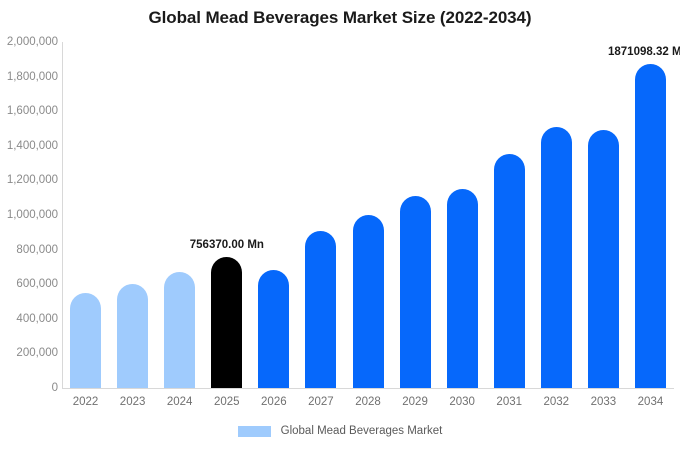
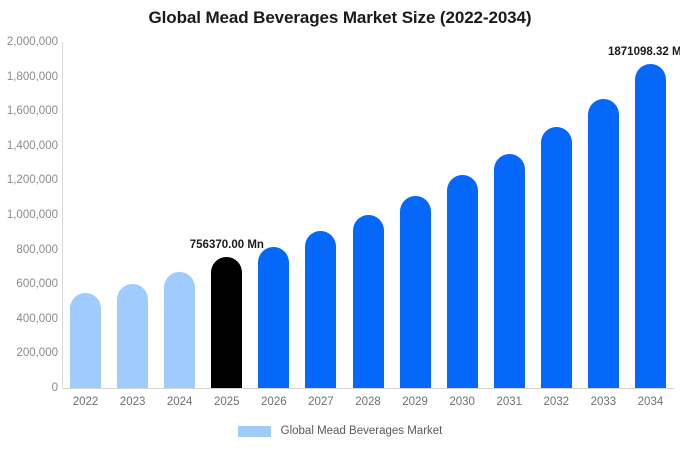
2026: 680000 -> 820000
2030: 1150000 -> 1230000
2033: 1490000 -> 1670000
